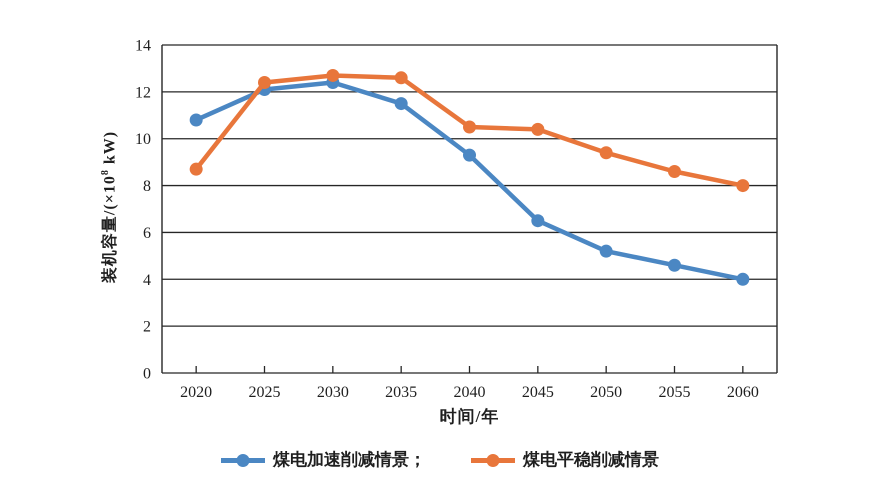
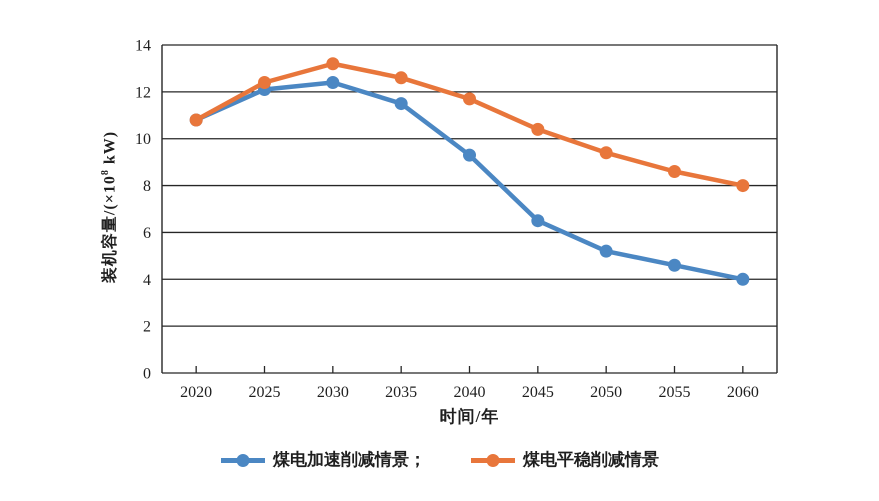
煤电平稳削减情景/2020: 8.7 -> 10.8
煤电平稳削减情景/2030: 12.7 -> 13.2
煤电平稳削减情景/2040: 10.5 -> 11.7
